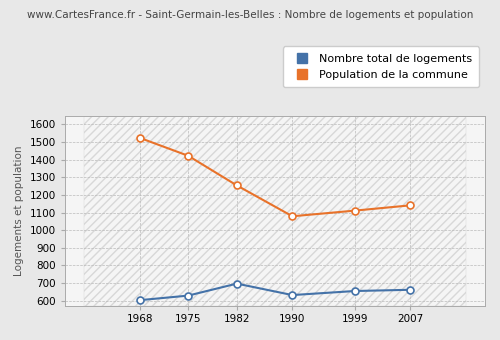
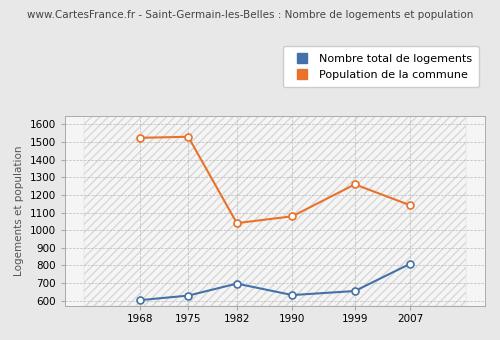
Population de la commune/1975: 1420 -> 1530
Population de la commune/1982: 1250 -> 1040
Population de la commune/1999: 1110 -> 1260
Nombre total de logements/2007: 660 -> 810
